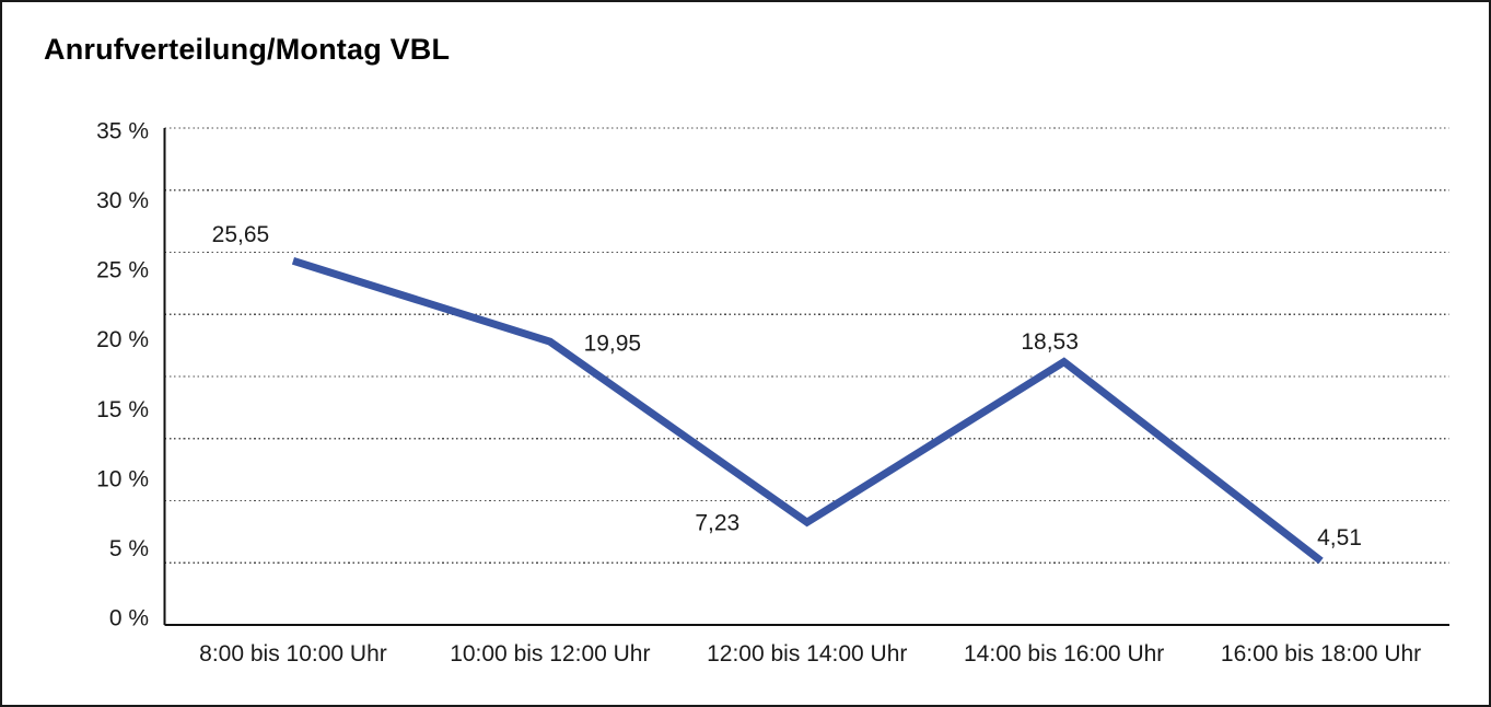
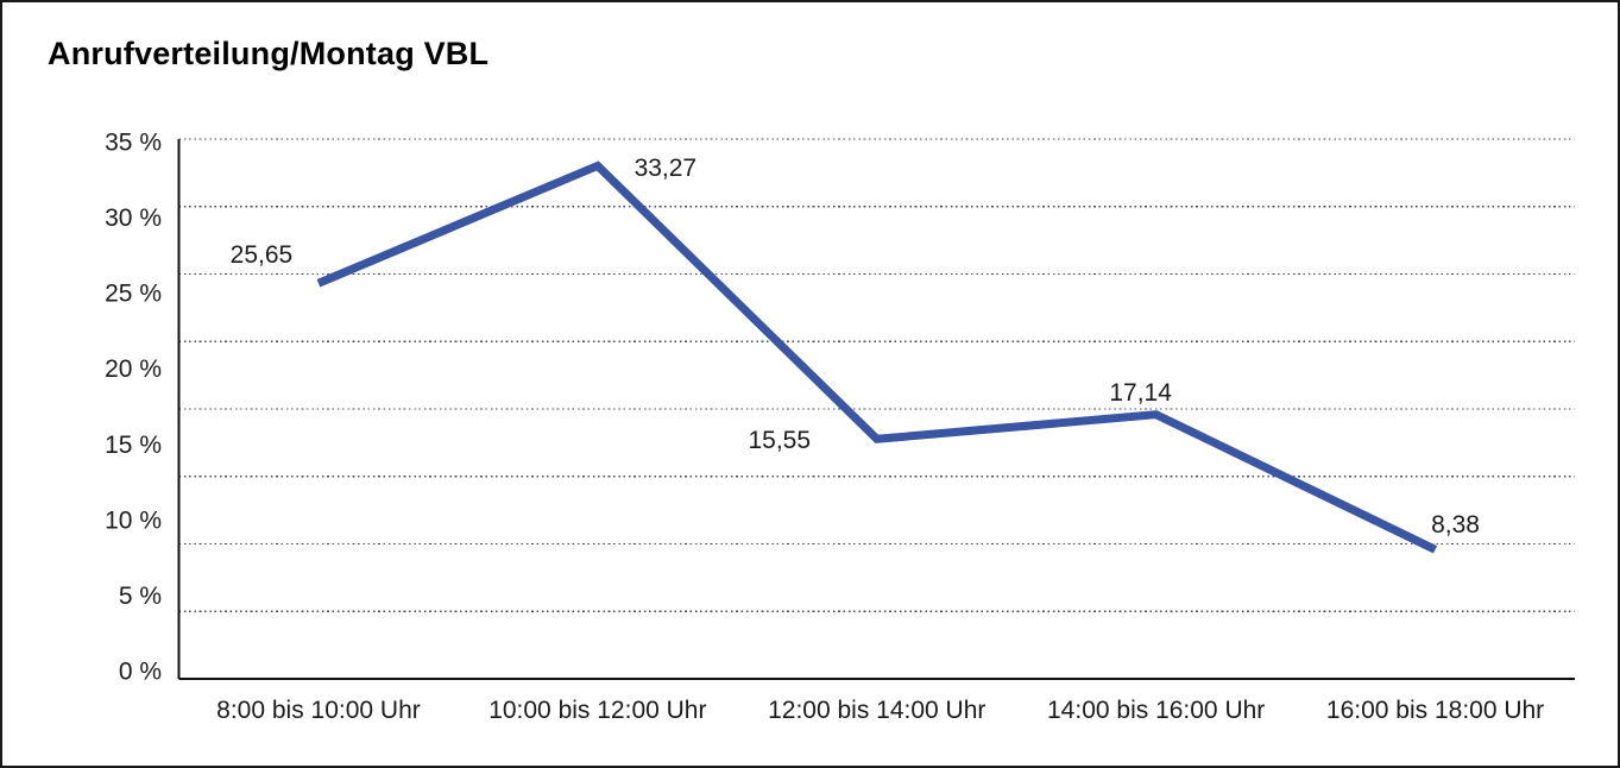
10:00 bis 12:00 Uhr: 19,95 -> 33,27
12:00 bis 14:00 Uhr: 7,23 -> 15,55
14:00 bis 16:00 Uhr: 18,53 -> 17,14
16:00 bis 18:00 Uhr: 4,51 -> 8,38
